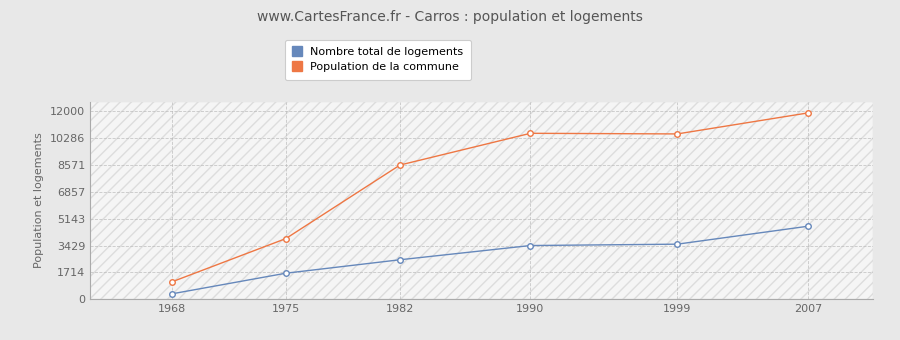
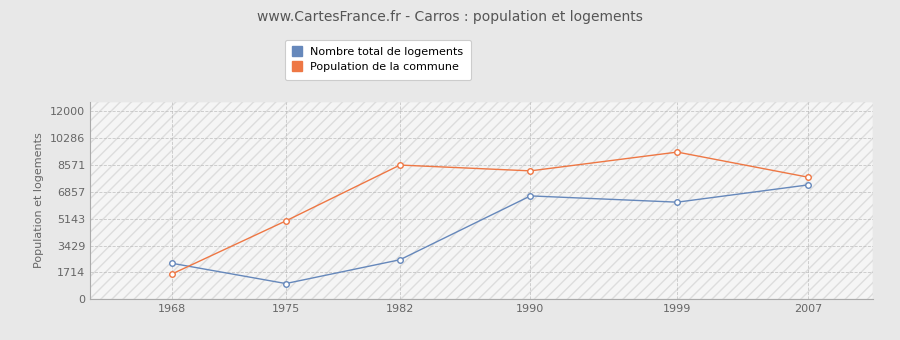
Nombre total de logements/1968: 300 -> 2300
Population de la commune/1968: 1100 -> 1600
Nombre total de logements/1975: 1700 -> 1000
Population de la commune/1975: 3900 -> 5000
Nombre total de logements/1990: 3400 -> 6600
Population de la commune/1990: 10600 -> 8200
Nombre total de logements/1999: 3500 -> 6200
Population de la commune/1999: 10600 -> 9400
Nombre total de logements/2007: 4700 -> 7300
Population de la commune/2007: 11900 -> 7800
